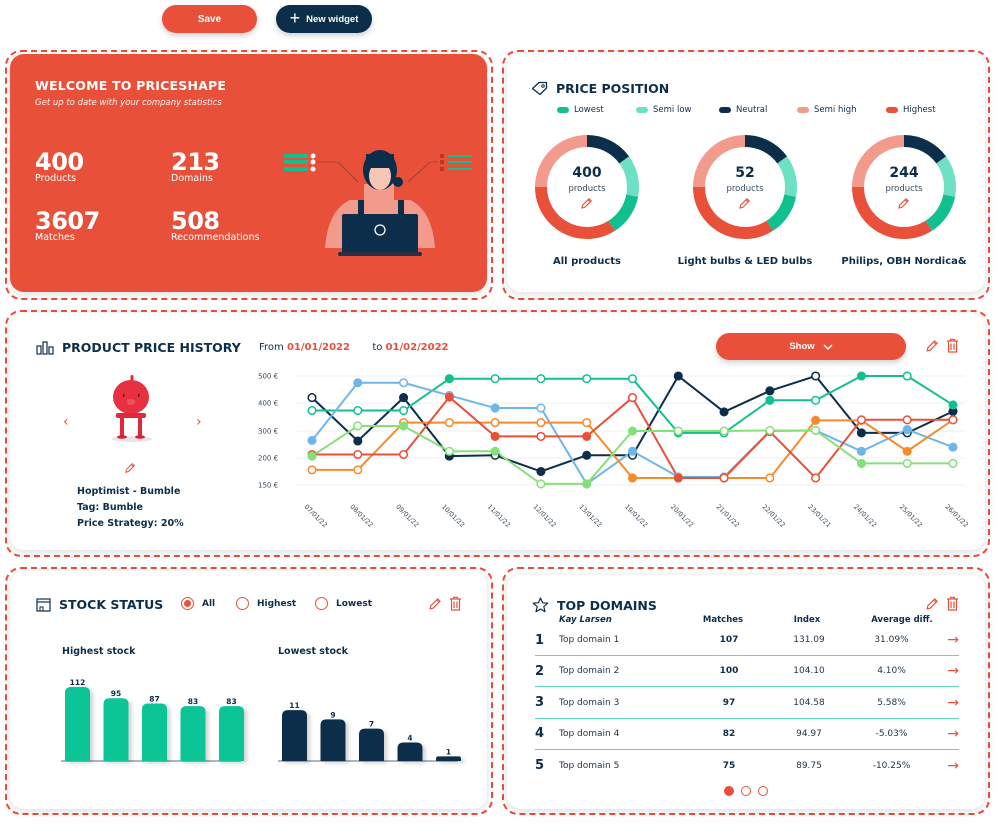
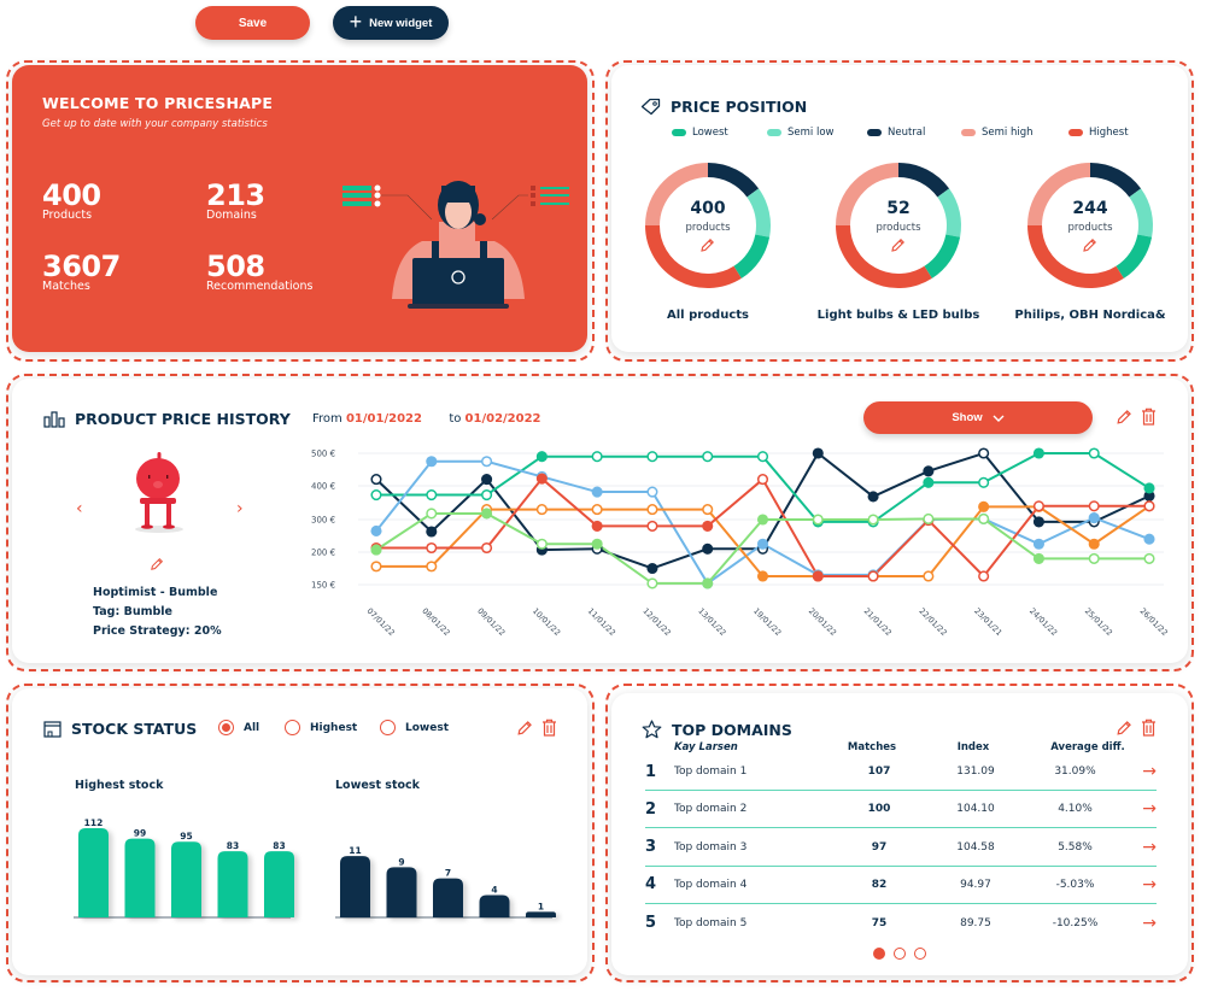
Highest stock/2: 95 -> 99
Highest stock/3: 87 -> 95
